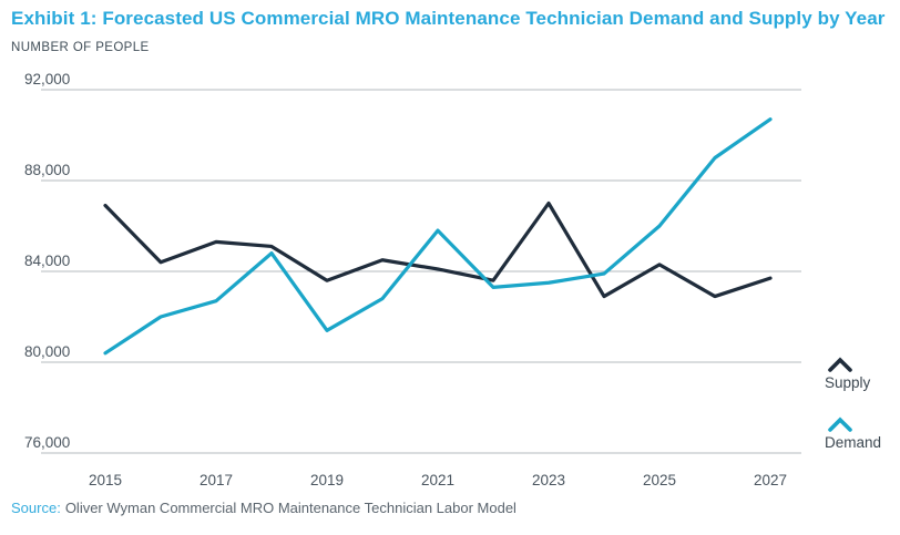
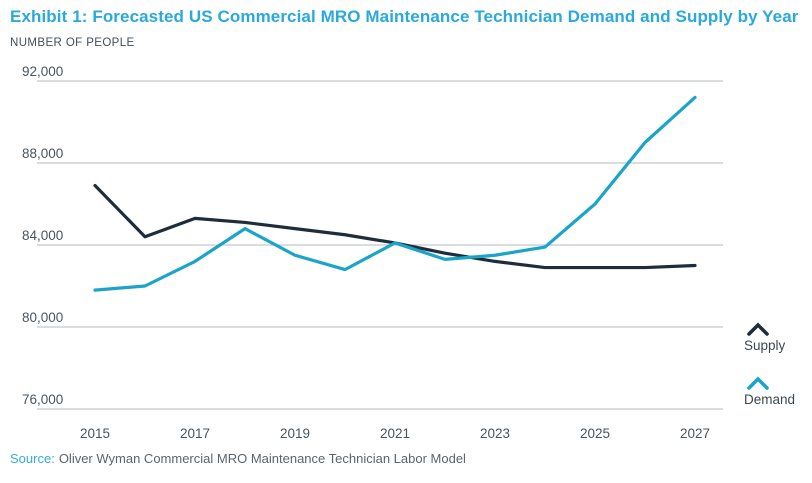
Demand/2015: 80400 -> 81800
Demand/2017: 82700 -> 83200
Supply/2019: 83600 -> 84800
Demand/2019: 81400 -> 83500
Demand/2021: 85800 -> 84100
Supply/2023: 87000 -> 83200
Supply/2025: 84300 -> 82900
Supply/2027: 83700 -> 83000
Demand/2027: 90700 -> 91200
